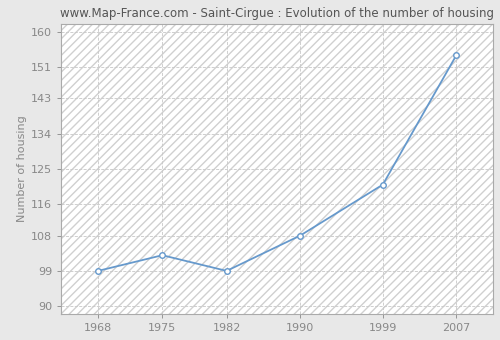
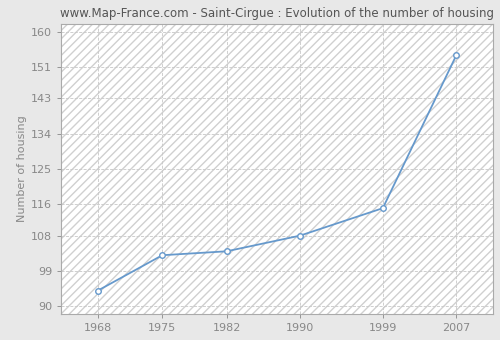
1968: 99 -> 94
1982: 99 -> 104
1999: 121 -> 115
